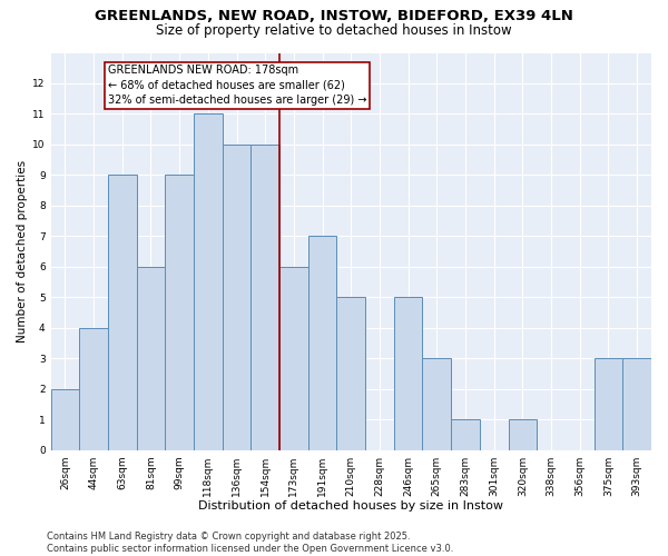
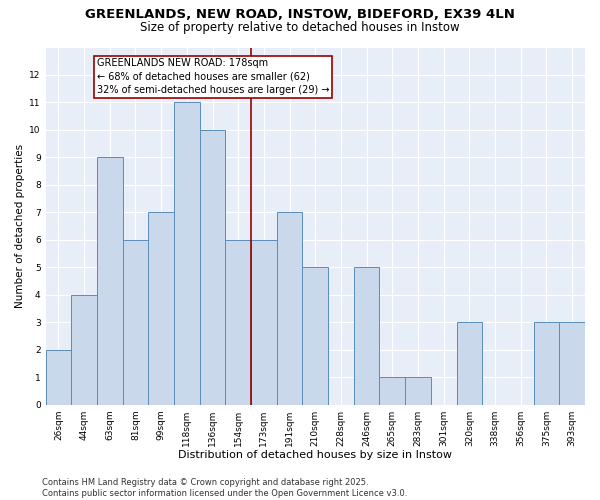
99sqm: 9 -> 7
154sqm: 10 -> 6
265sqm: 3 -> 1
320sqm: 1 -> 3
